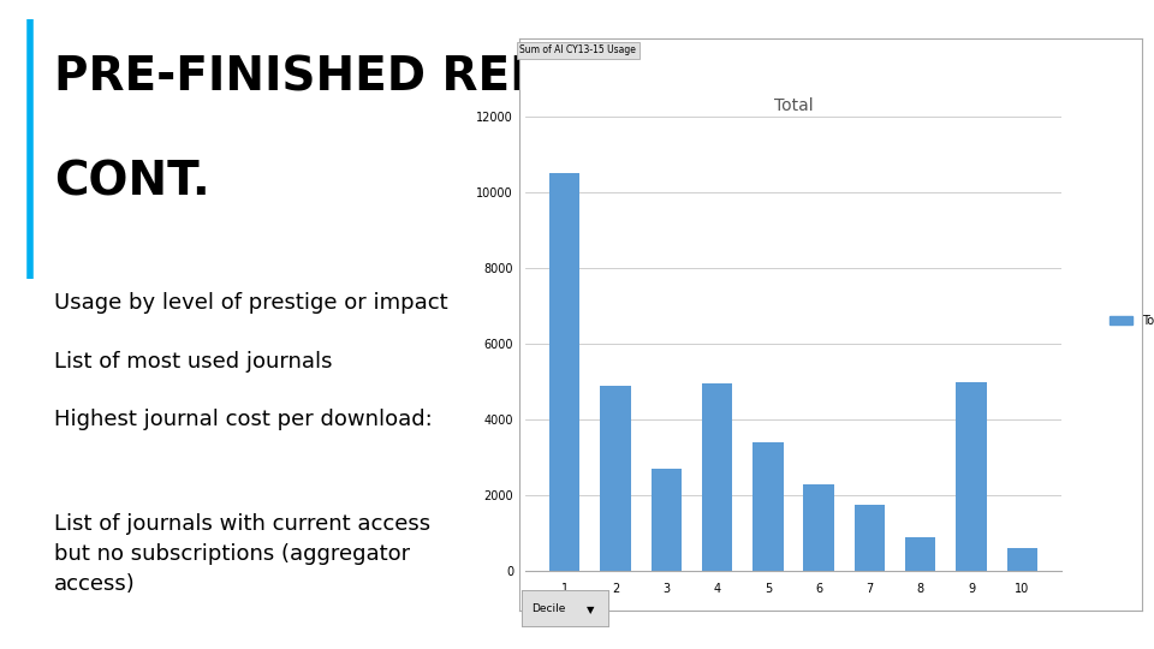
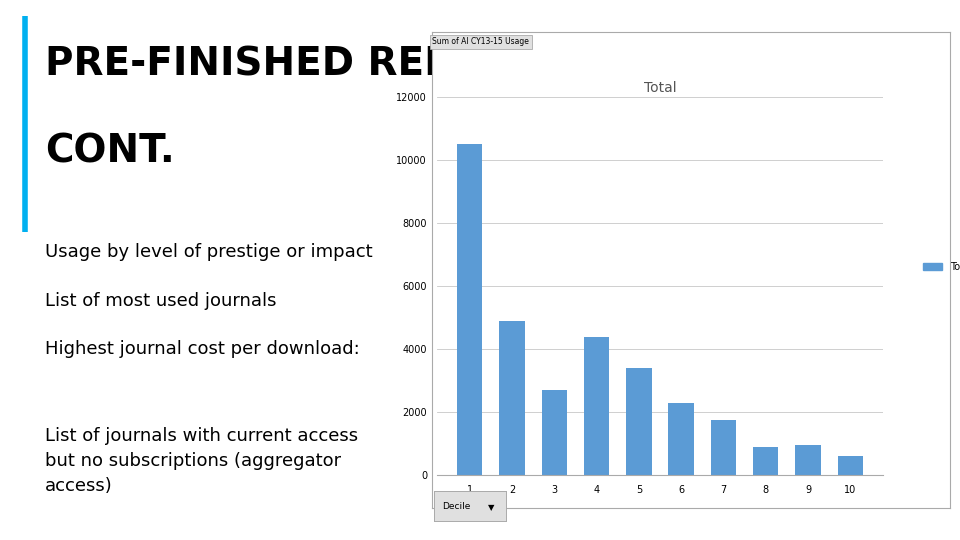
4: 4950 -> 4400
9: 5000 -> 950
